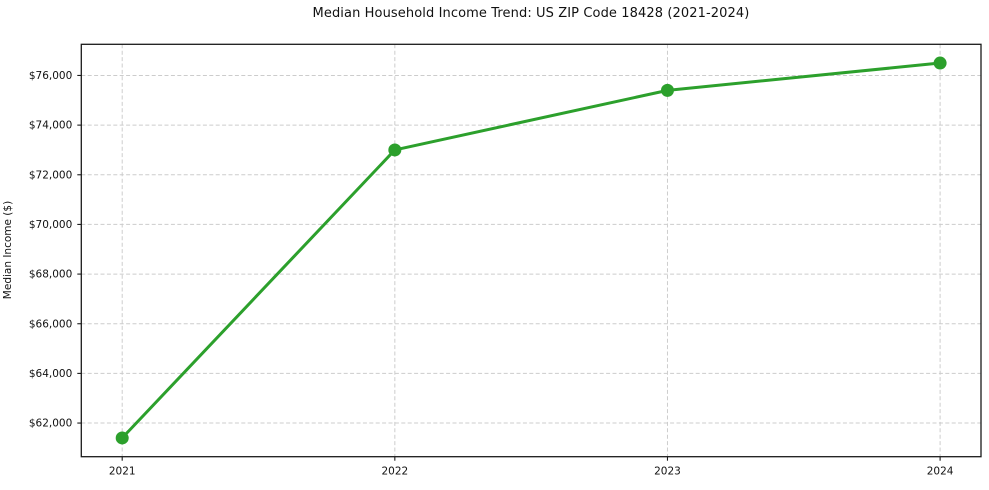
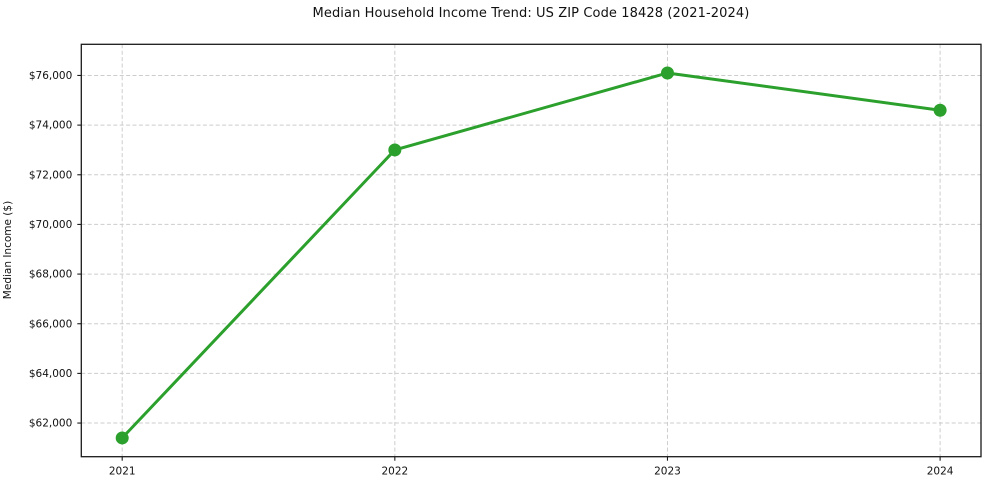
2023: $75400 -> $76100
2024: $76500 -> $74600
